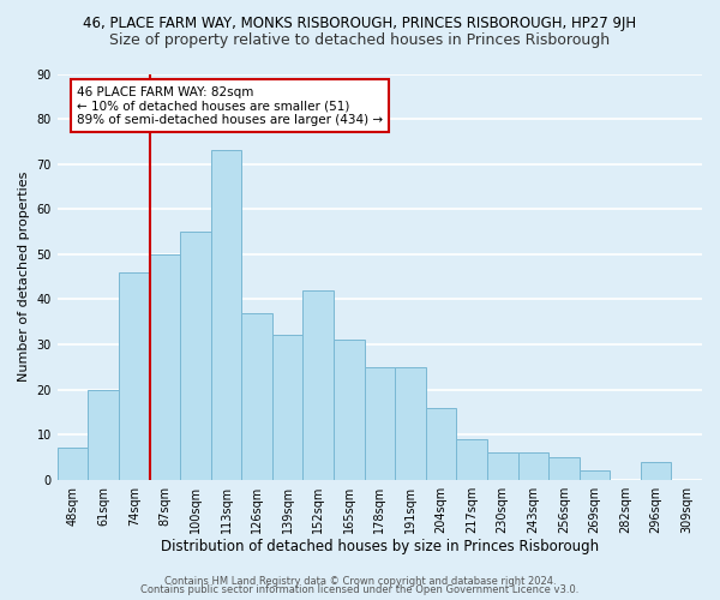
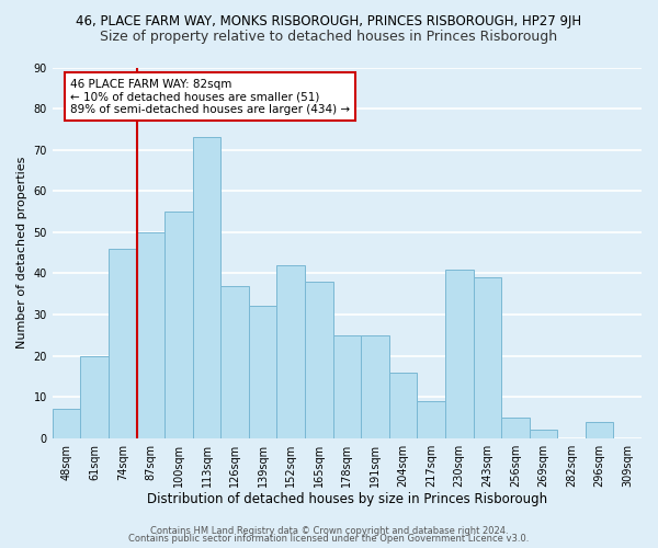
165sqm: 31 -> 38
230sqm: 6 -> 41
243sqm: 6 -> 39
